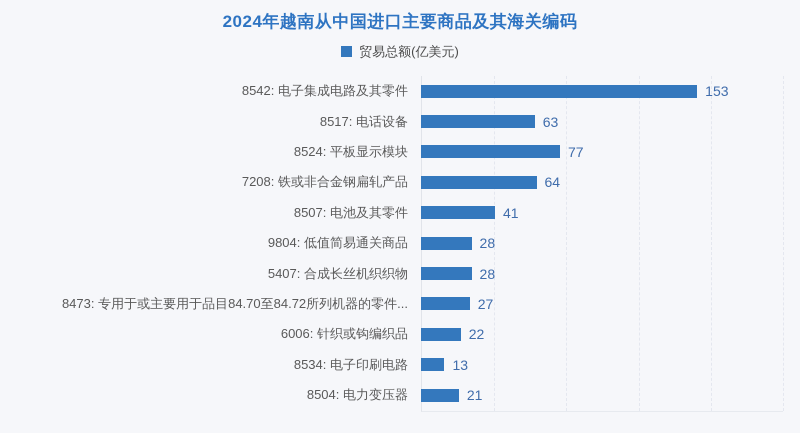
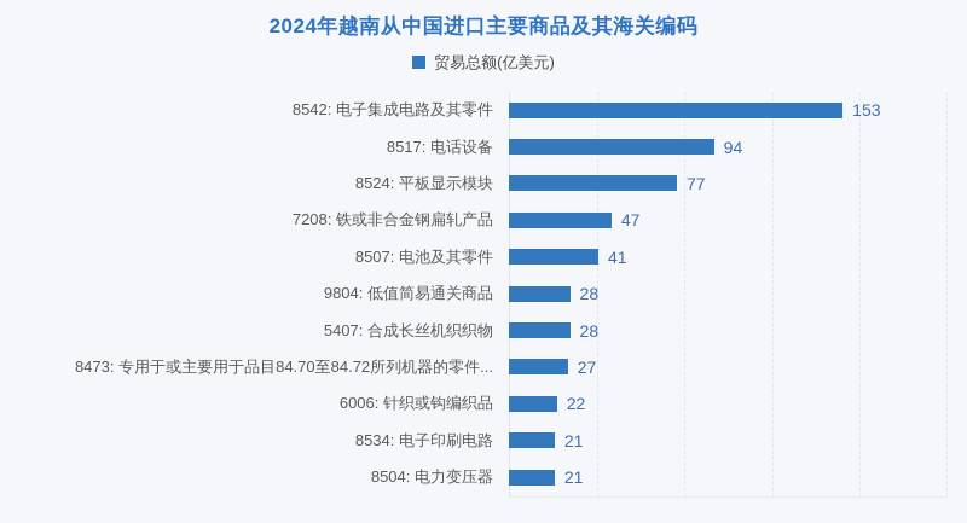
8517: 电话设备: 63 -> 94
7208: 铁或非合金钢扁轧产品: 64 -> 47
8534: 电子印刷电路: 13 -> 21
